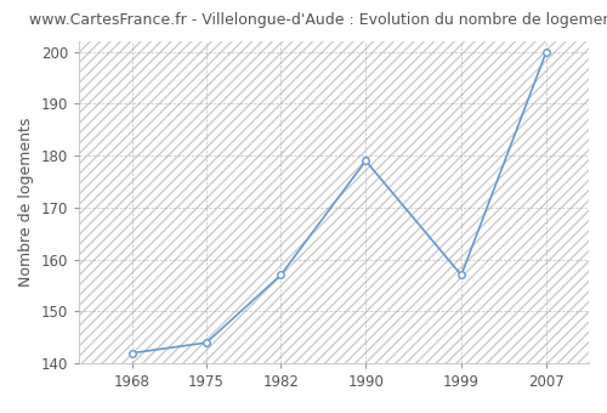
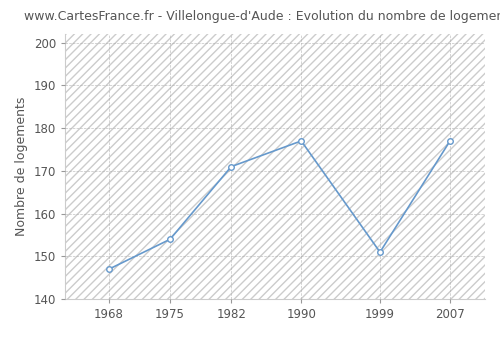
1968: 142 -> 147
1975: 144 -> 154
1982: 157 -> 171
1990: 179 -> 177
1999: 157 -> 151
2007: 200 -> 177
